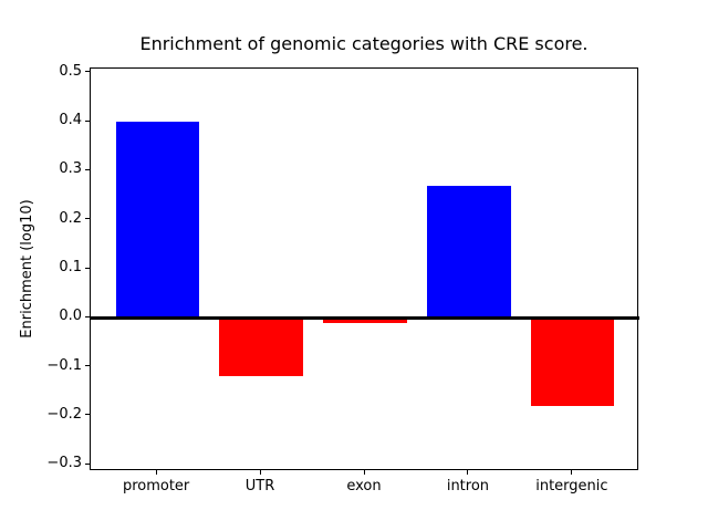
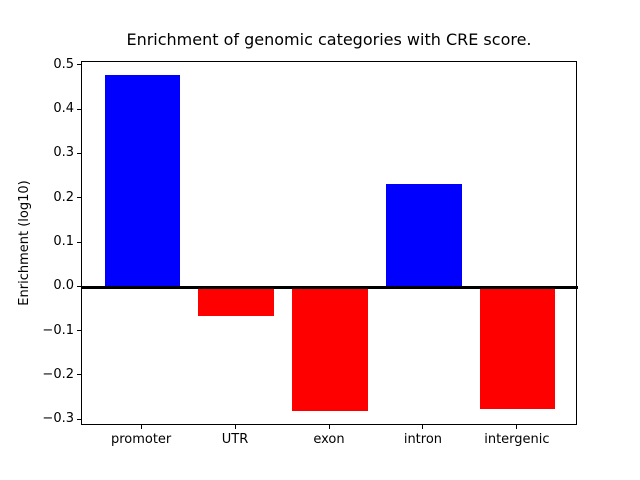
promoter: 0.40 -> 0.48
UTR: -0.12 -> -0.07
exon: -0.01 -> -0.28
intron: 0.27 -> 0.23
intergenic: -0.18 -> -0.28
